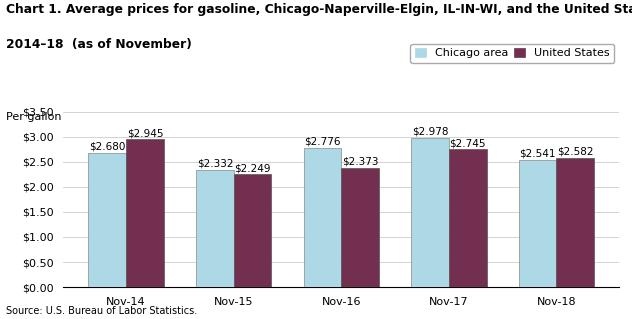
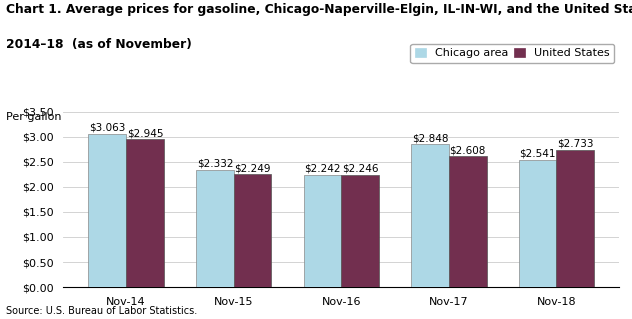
Chicago area/Nov-14: $2.680 -> $3.063
Chicago area/Nov-16: $2.776 -> $2.242
United States/Nov-16: $2.373 -> $2.246
Chicago area/Nov-17: $2.978 -> $2.848
United States/Nov-17: $2.745 -> $2.608
United States/Nov-18: $2.582 -> $2.733
